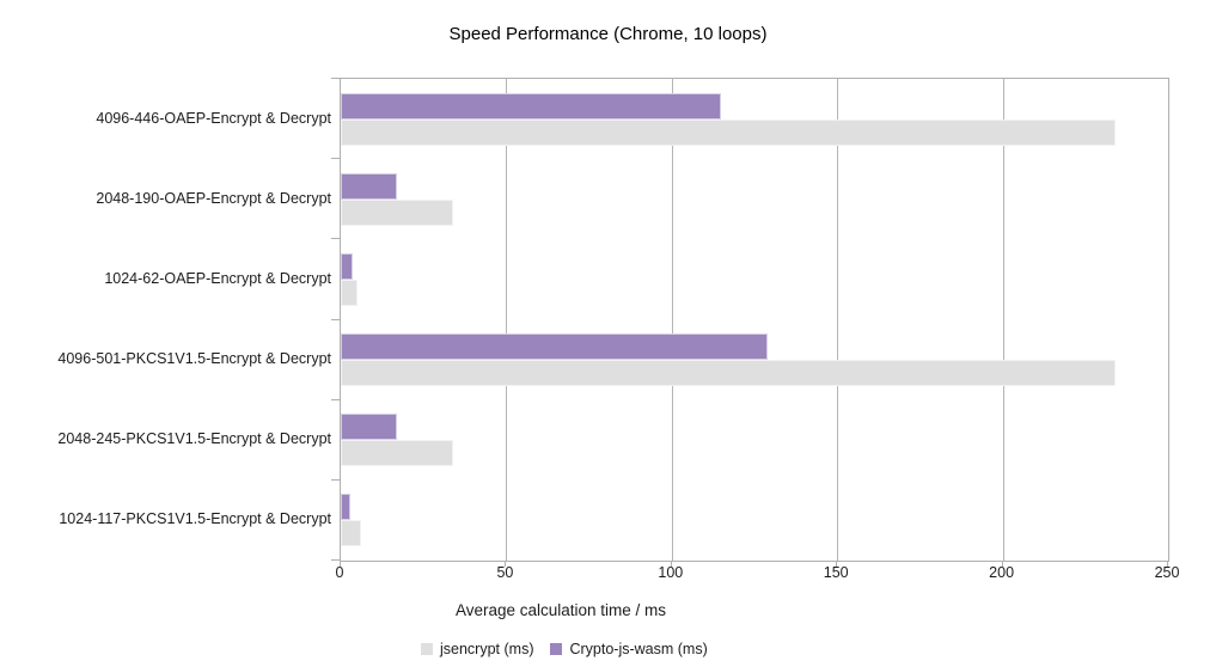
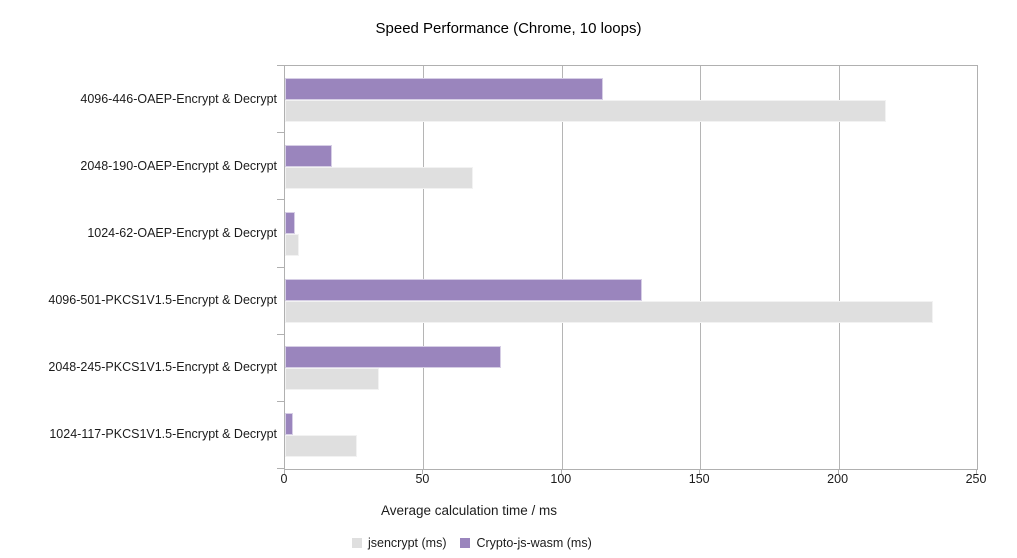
jsencrypt (ms)/4096-446-OAEP-Encrypt & Decrypt: 234 -> 217
jsencrypt (ms)/2048-190-OAEP-Encrypt & Decrypt: 34 -> 68
Crypto-js-wasm (ms)/2048-245-PKCS1V1.5-Encrypt & Decrypt: 17 -> 78
jsencrypt (ms)/1024-117-PKCS1V1.5-Encrypt & Decrypt: 6 -> 26
